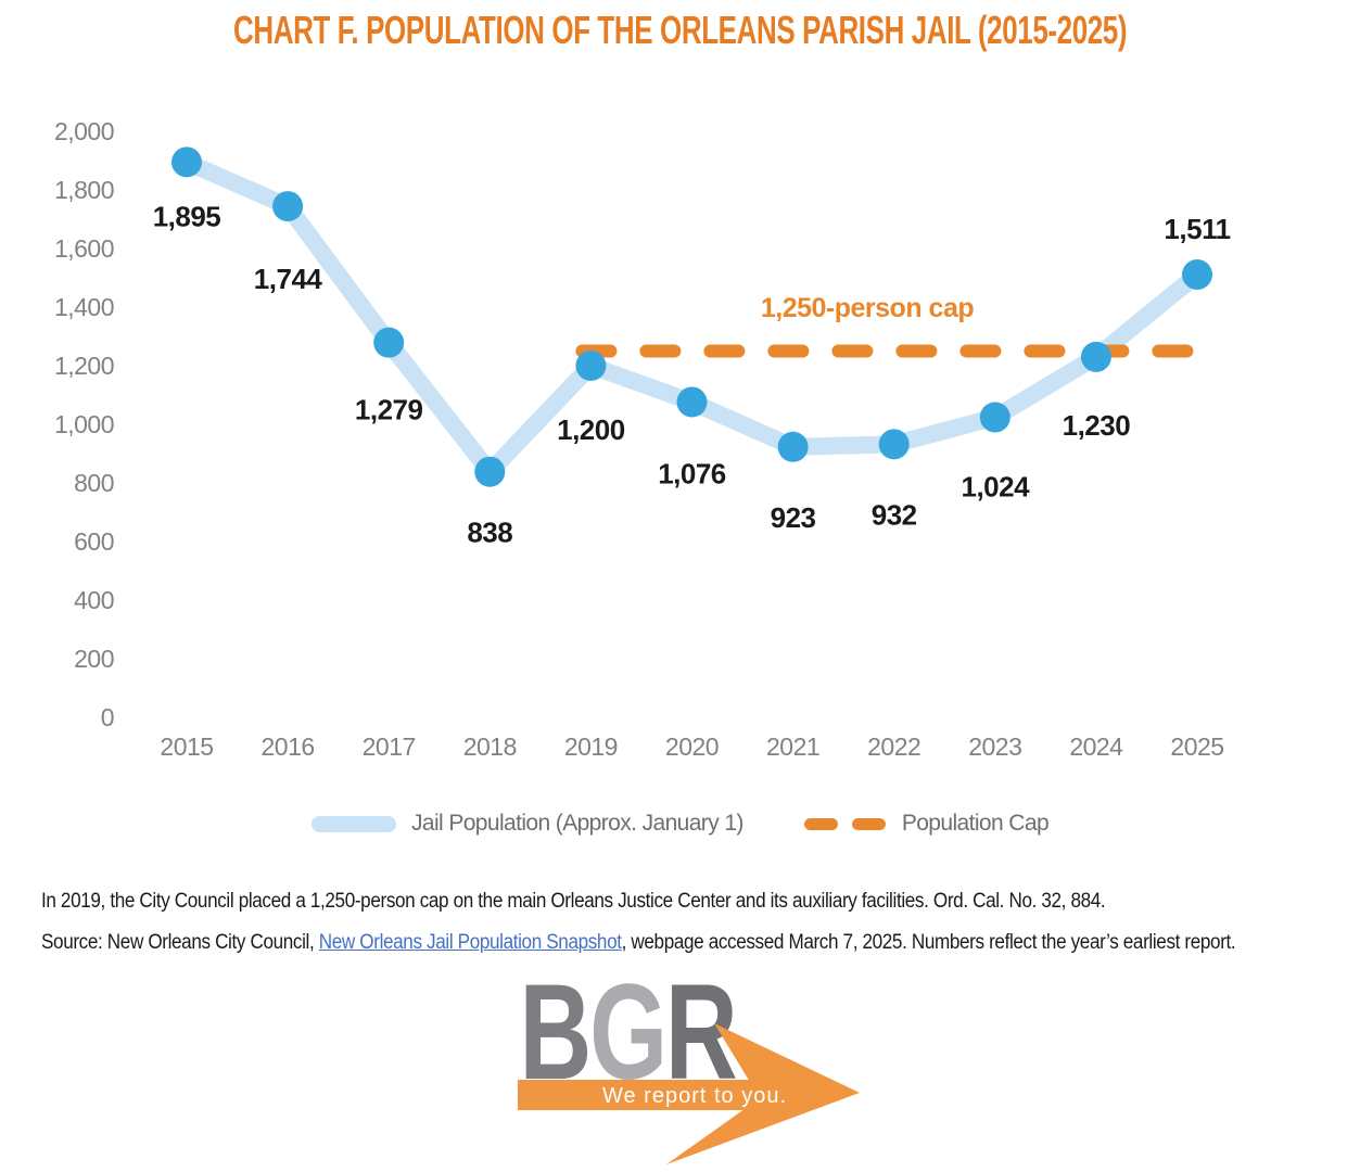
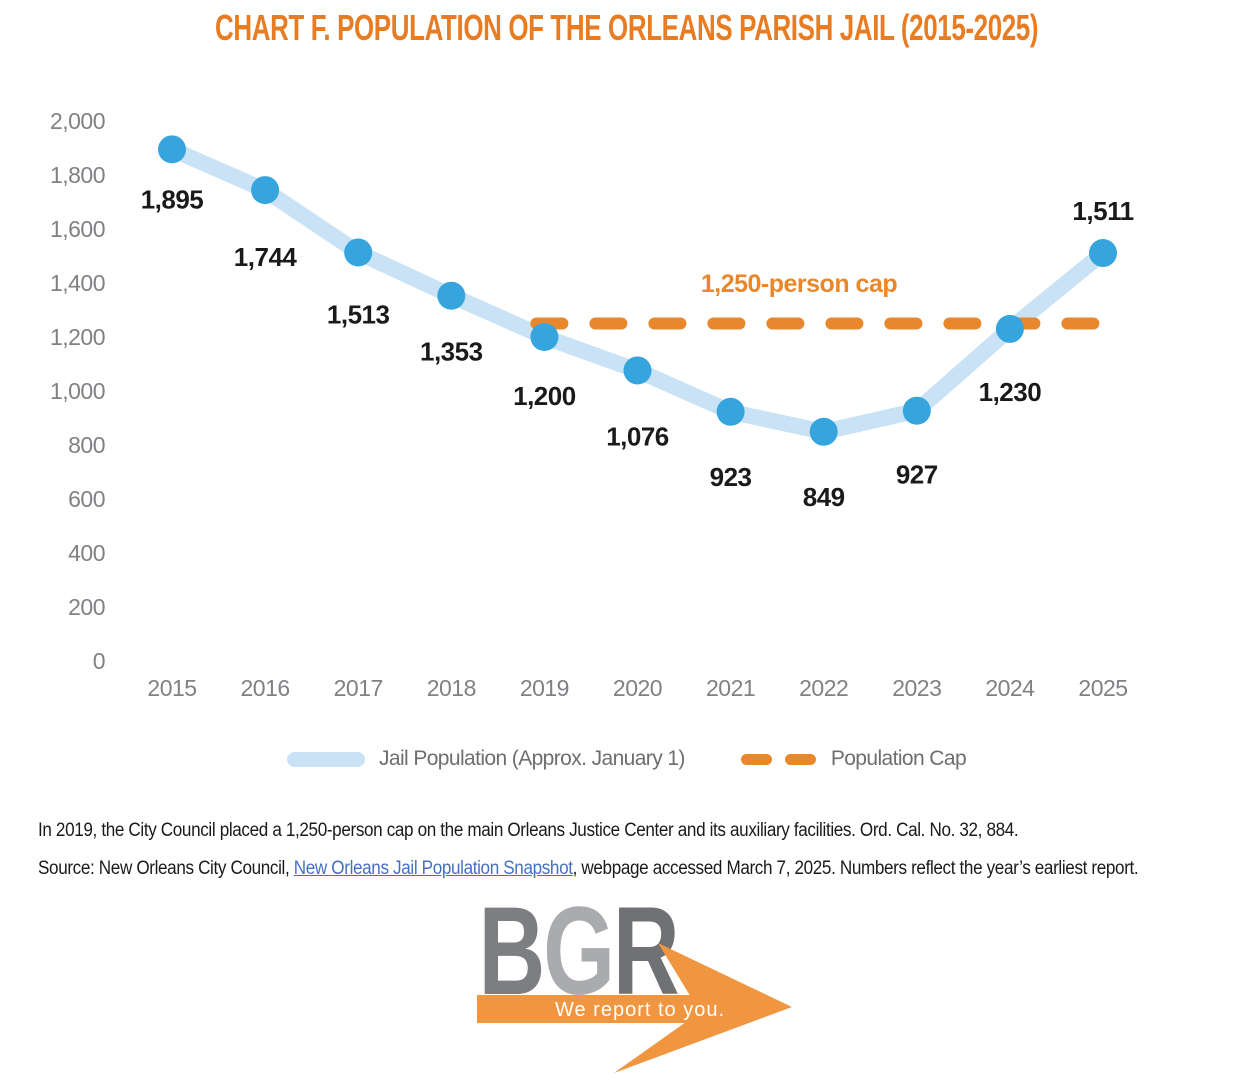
Jail Population (Approx. January 1)/2017: 1,279 -> 1,513
Jail Population (Approx. January 1)/2018: 838 -> 1,353
Jail Population (Approx. January 1)/2022: 932 -> 849
Jail Population (Approx. January 1)/2023: 1,024 -> 927
